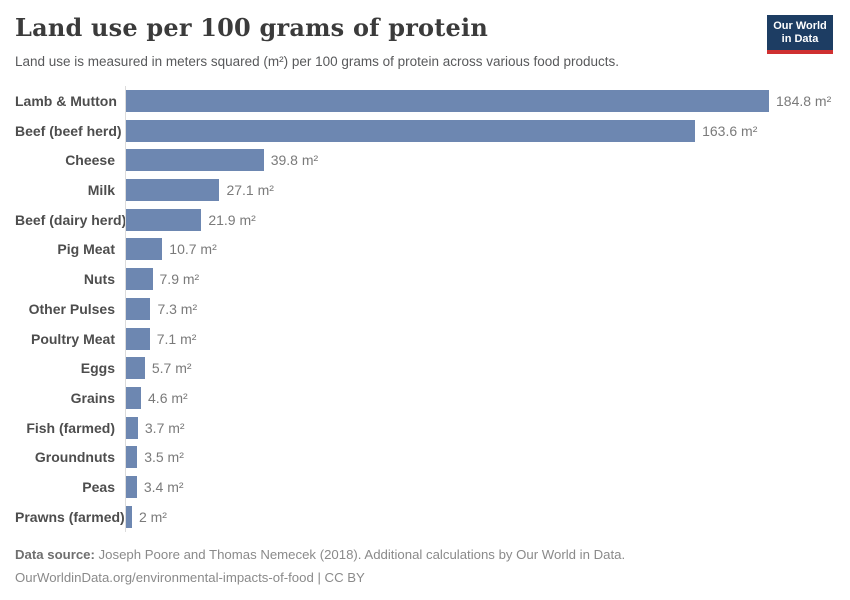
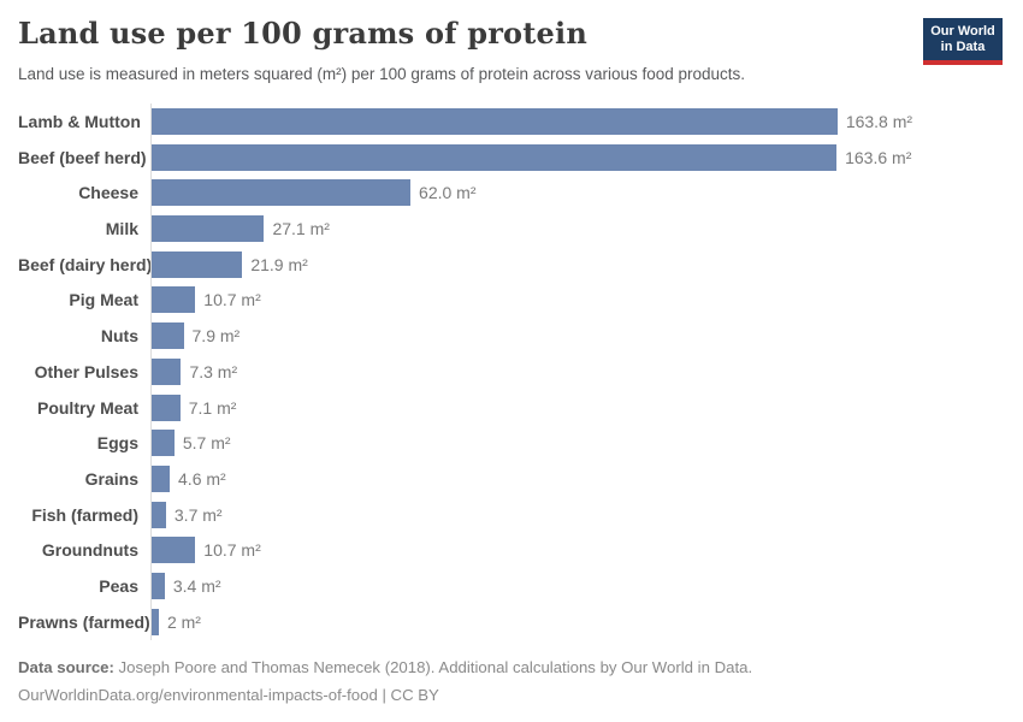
Lamb & Mutton: 184.8 -> 163.8
Cheese: 39.8 -> 62.0
Groundnuts: 3.5 -> 10.7
